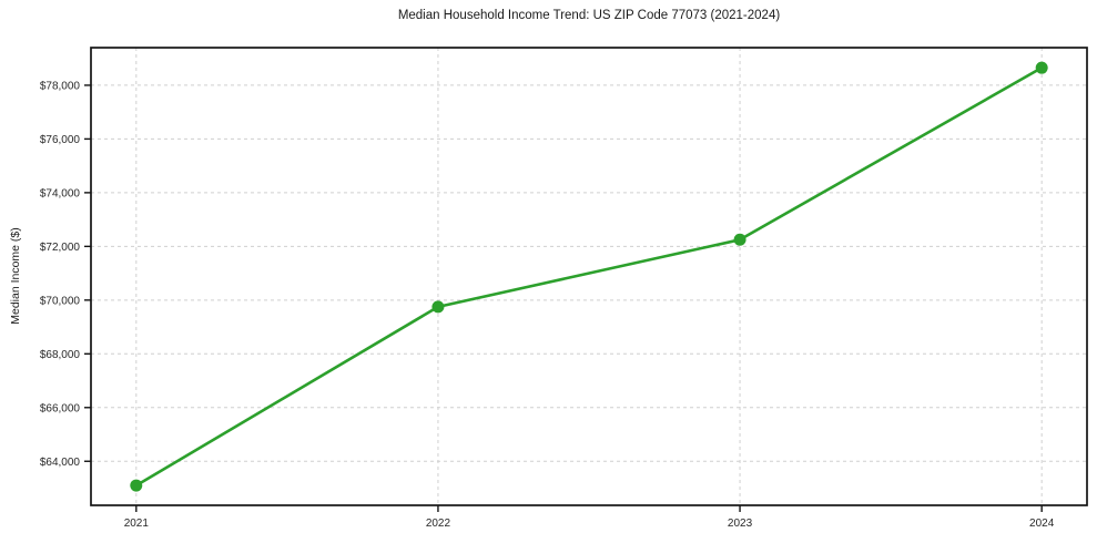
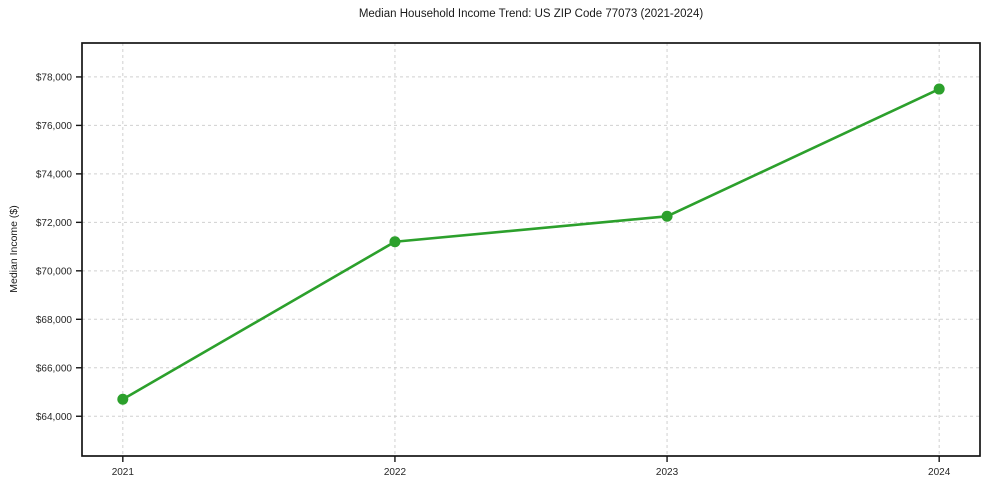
2021: $63100 -> $64700
2022: $69800 -> $71200
2024: $78600 -> $77500
